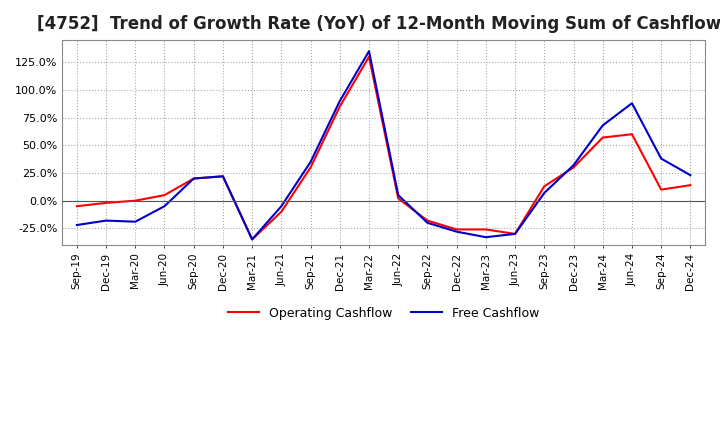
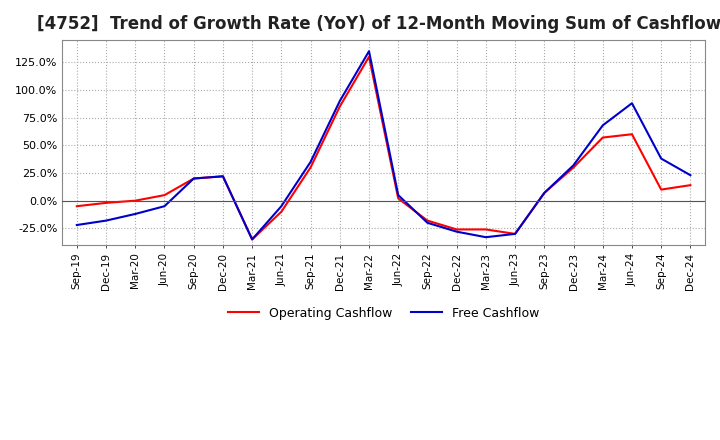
Free Cashflow/Mar-20: -19% -> -12%
Operating Cashflow/Sep-23: 13% -> 7%
